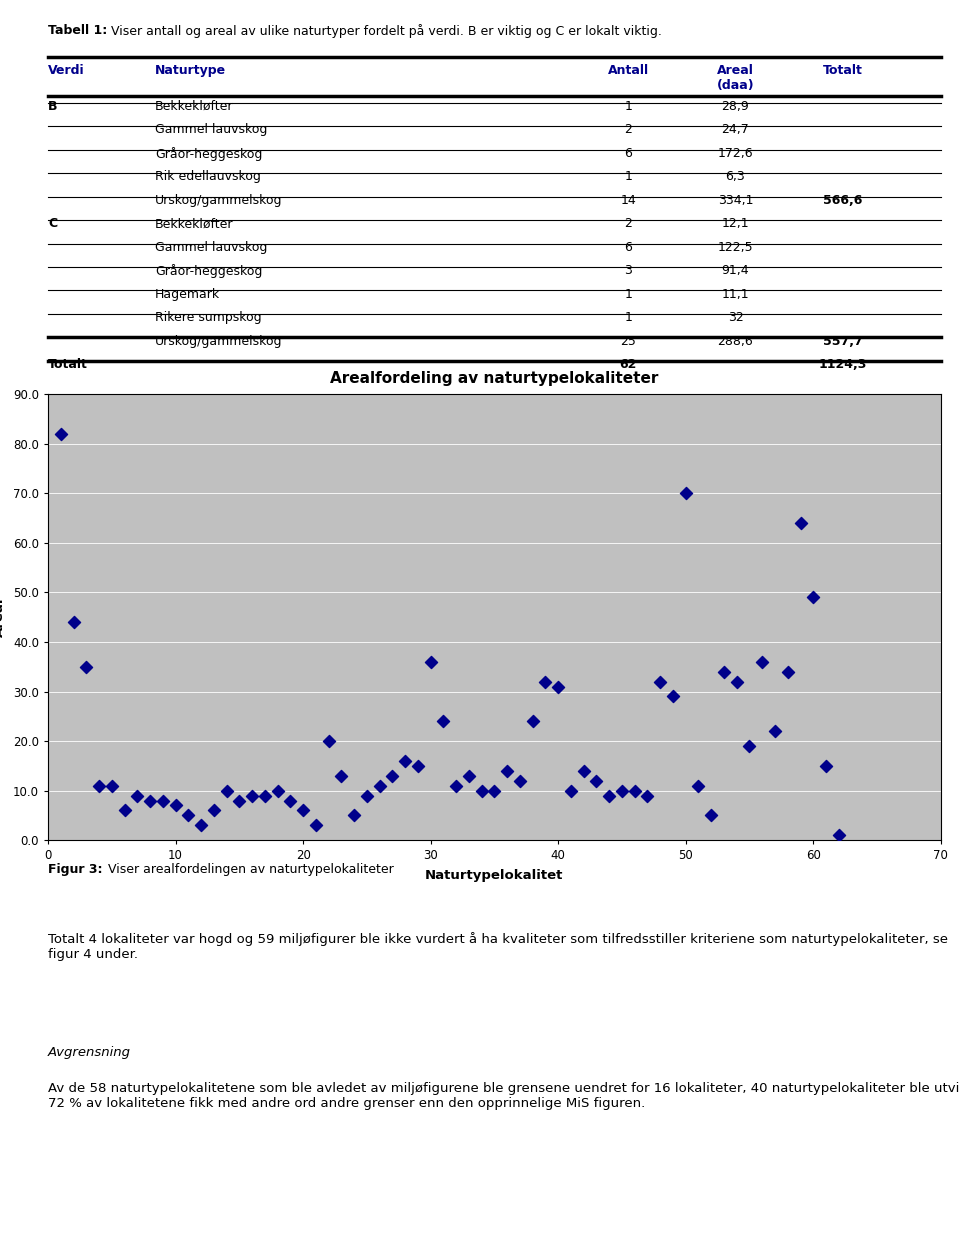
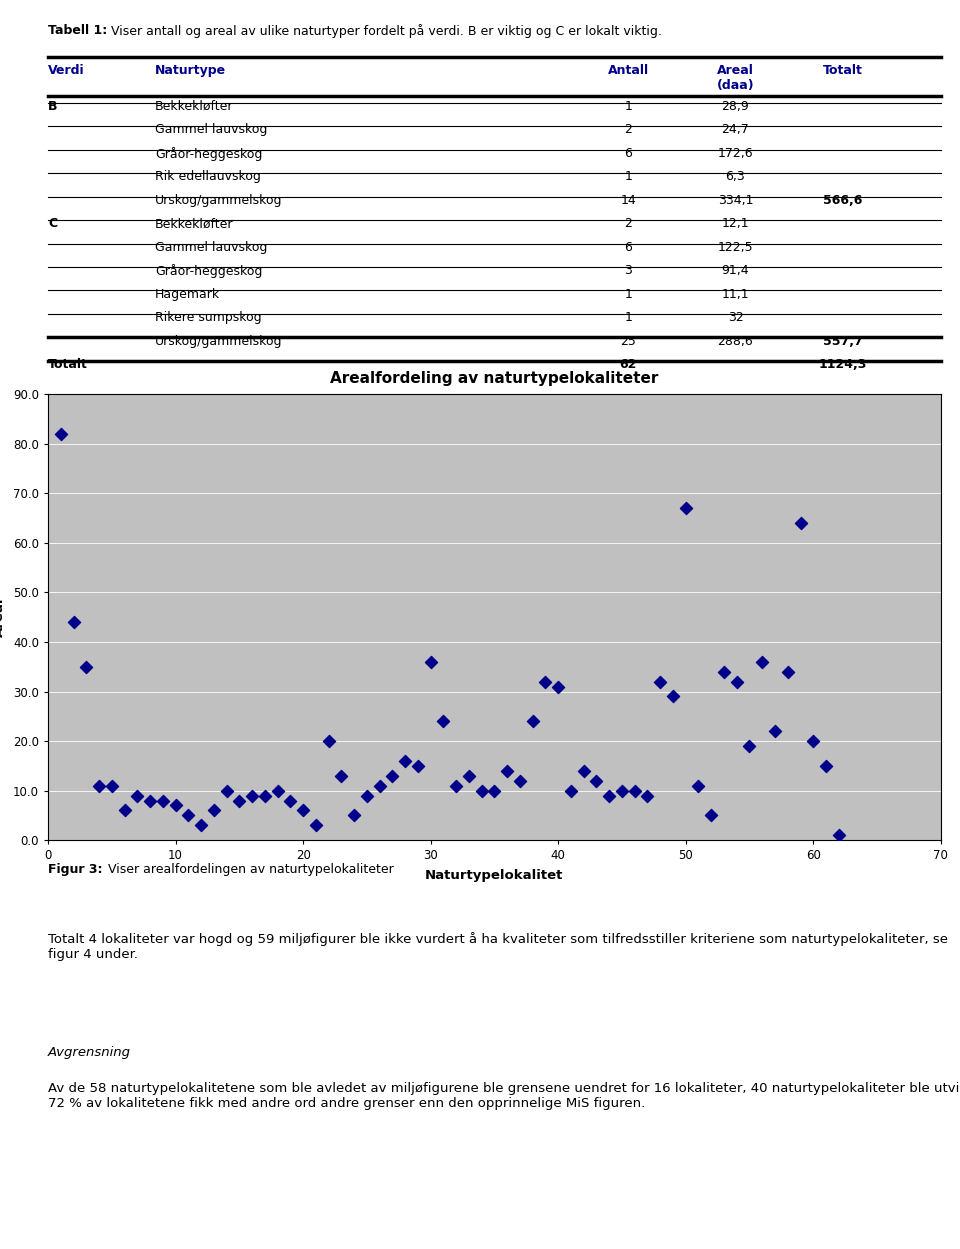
50: 70 -> 67
60: 49 -> 20
